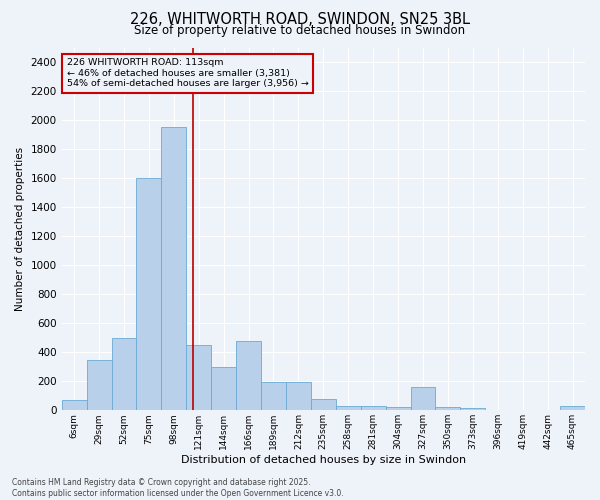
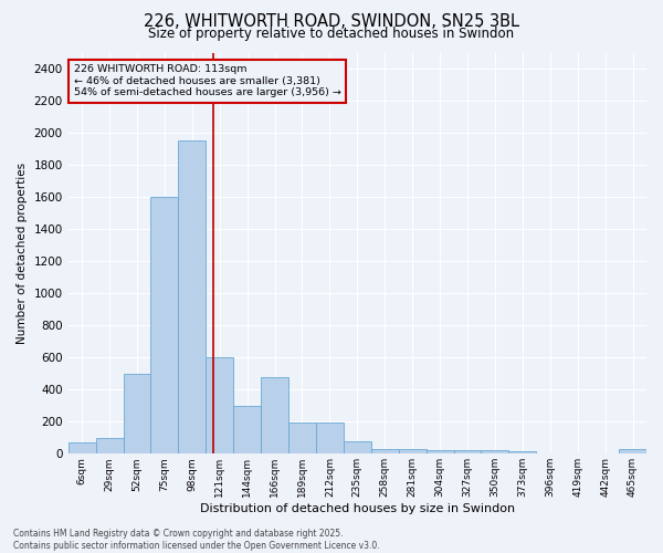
29sqm: 350 -> 100
121sqm: 450 -> 600
327sqm: 160 -> 20
